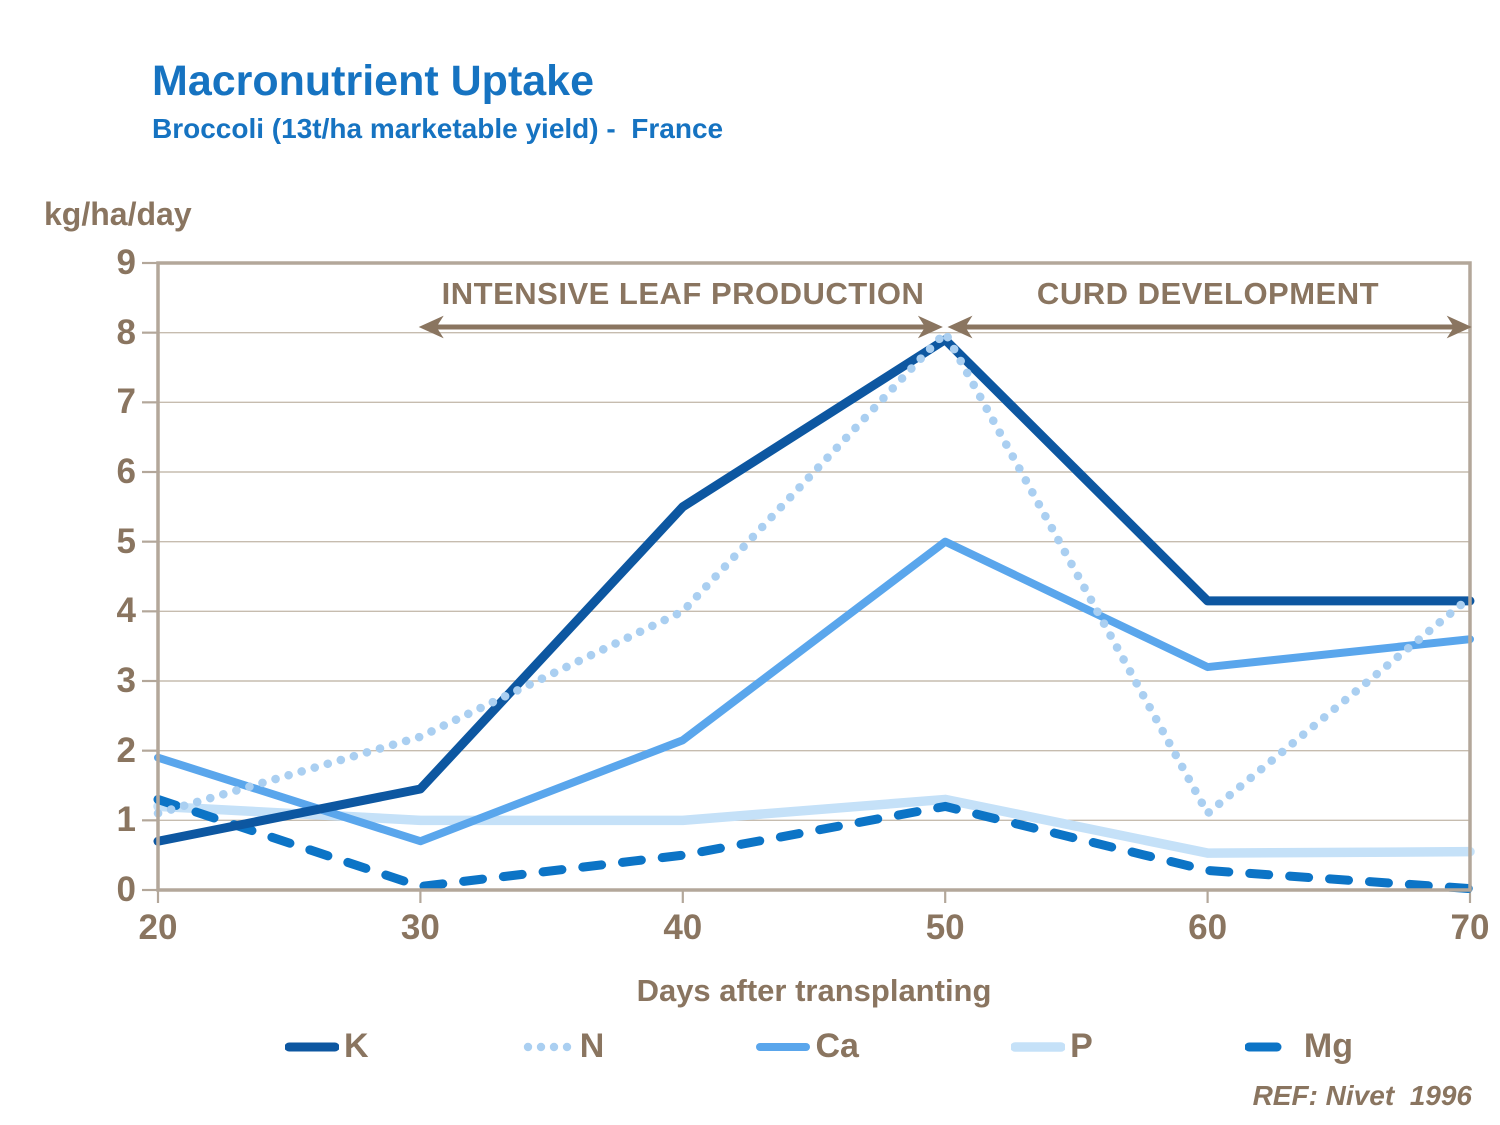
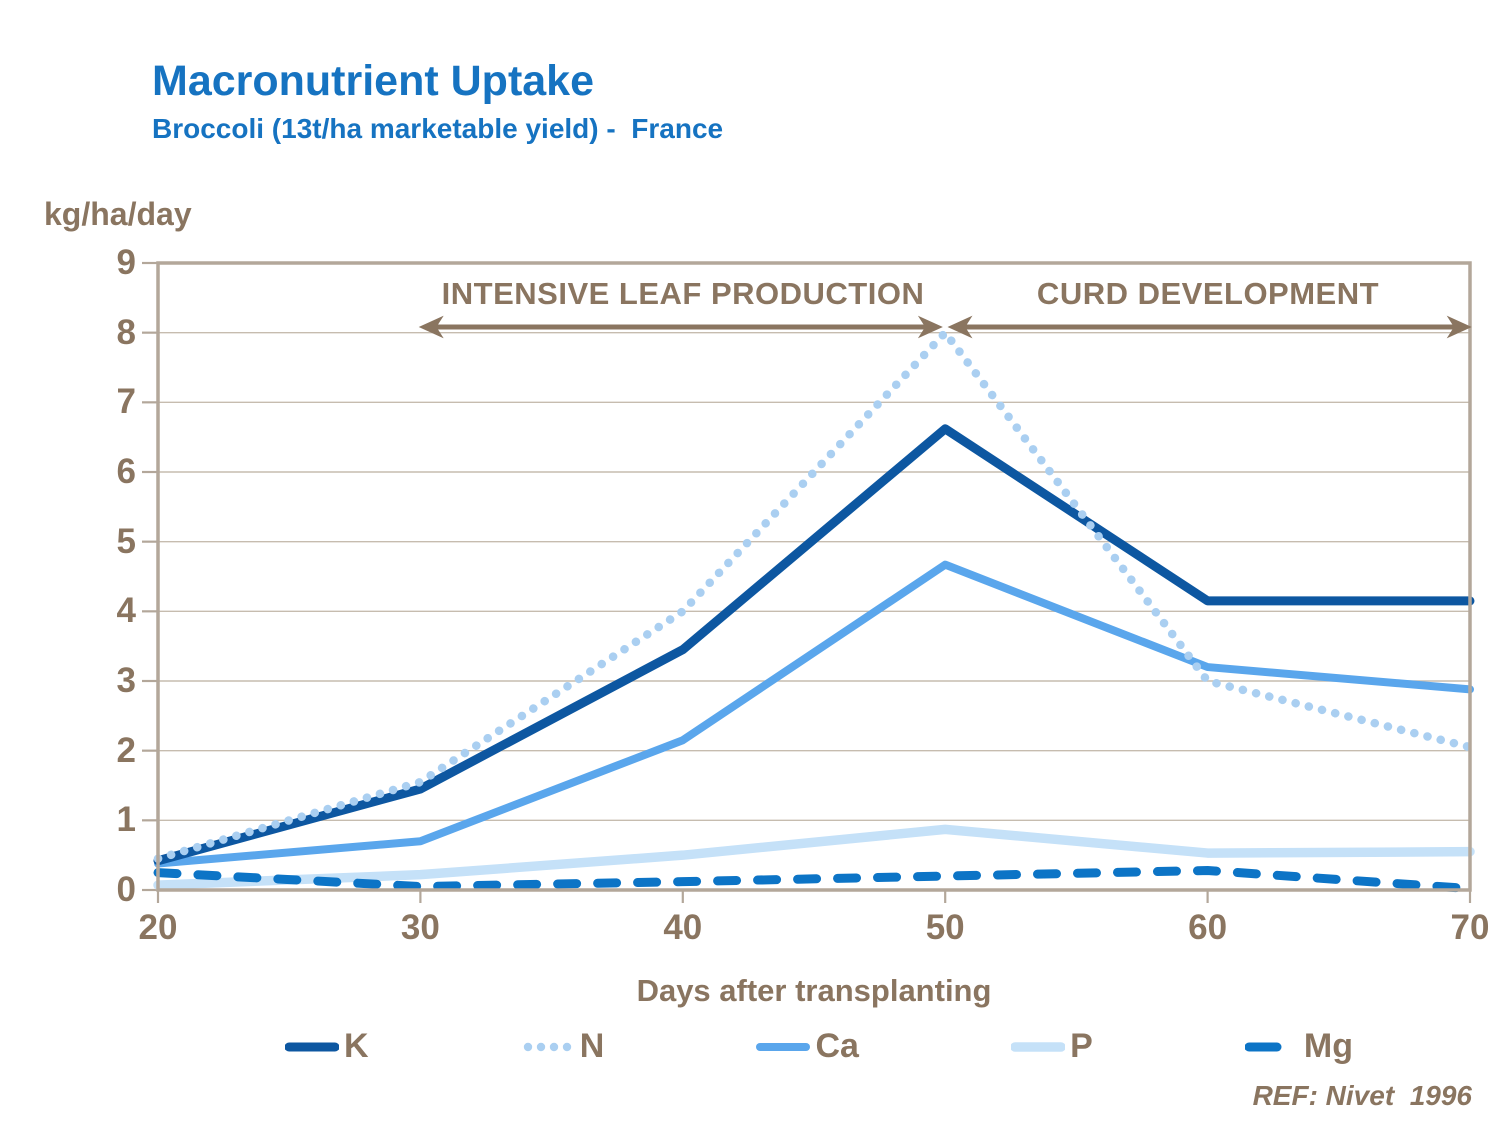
K/20: 0.7 -> 0.4
N/20: 1.1 -> 0.5
Ca/20: 1.9 -> 0.4
P/20: 1.2 -> 0.1
Mg/20: 1.3 -> 0.2
N/30: 2.2 -> 1.6
P/30: 1.0 -> 0.2
K/40: 5.5 -> 3.5
P/40: 1.0 -> 0.5
Mg/40: 0.5 -> 0.1
K/50: 7.9 -> 6.6
Ca/50: 5.0 -> 4.7
P/50: 1.3 -> 0.9
Mg/50: 1.2 -> 0.2
N/60: 1.1 -> 3.0
N/70: 4.2 -> 2.0
Ca/70: 3.6 -> 2.9
